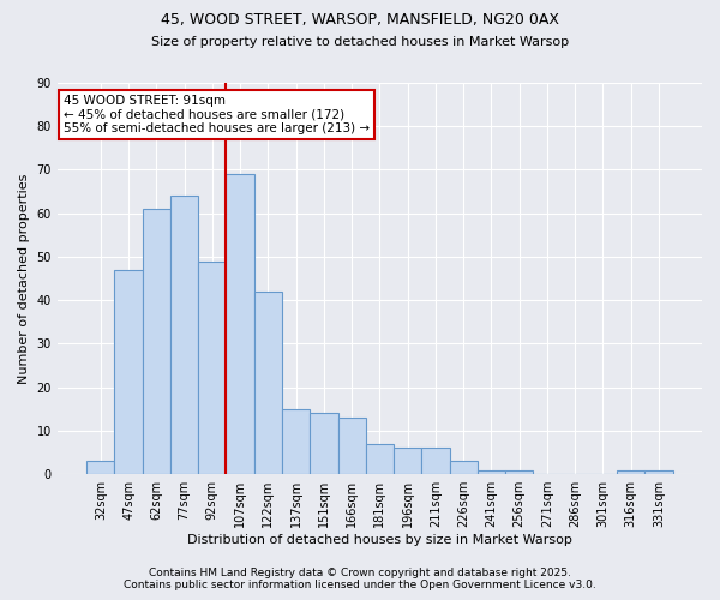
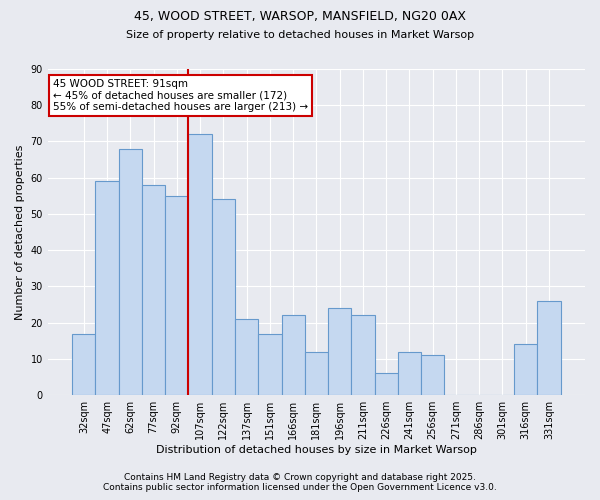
32sqm: 3 -> 17
47sqm: 47 -> 59
62sqm: 61 -> 68
77sqm: 64 -> 58
92sqm: 49 -> 55
107sqm: 69 -> 72
122sqm: 42 -> 54
137sqm: 15 -> 21
151sqm: 14 -> 17
166sqm: 13 -> 22
181sqm: 7 -> 12
196sqm: 6 -> 24
211sqm: 6 -> 22
226sqm: 3 -> 6
241sqm: 1 -> 12
256sqm: 1 -> 11
316sqm: 1 -> 14
331sqm: 1 -> 26
